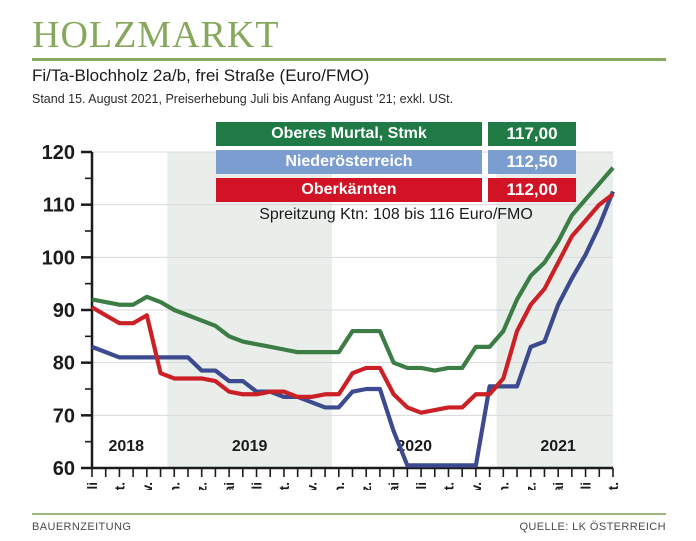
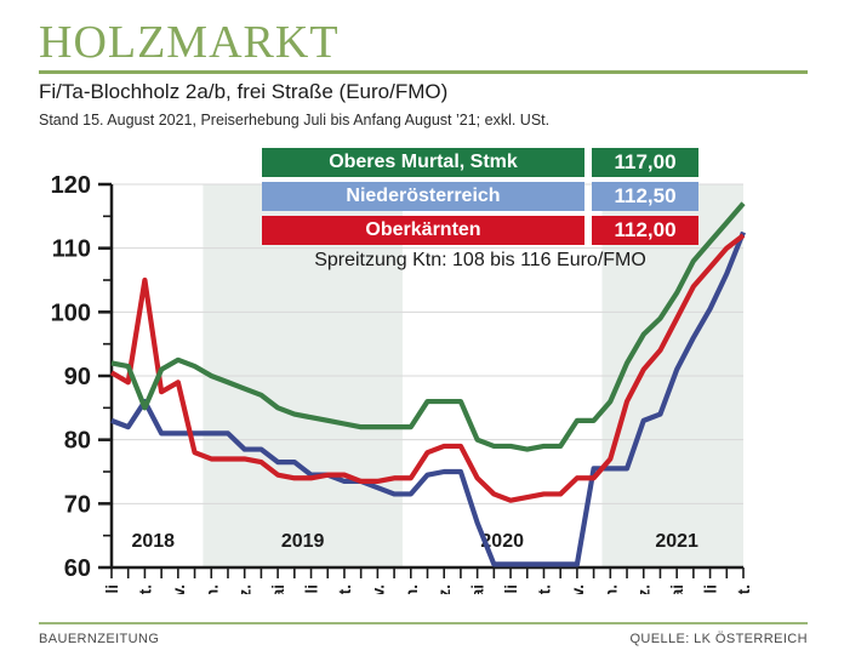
Oberes Murtal, Stmk/Sept. 2018: 91 -> 85
Oberkärnten/Sept. 2018: 88 -> 105
Niederösterreich/Sept. 2018: 81 -> 86
